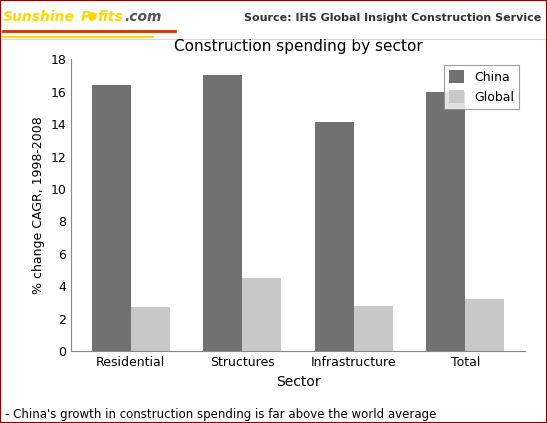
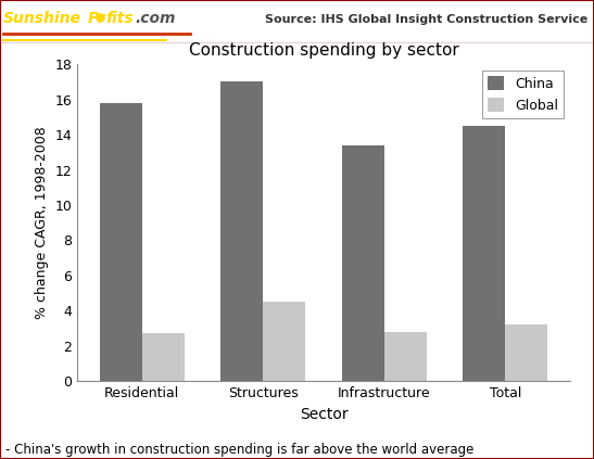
China/Residential: 16.4 -> 15.8
China/Infrastructure: 14.1 -> 13.4
China/Total: 16.0 -> 14.5
